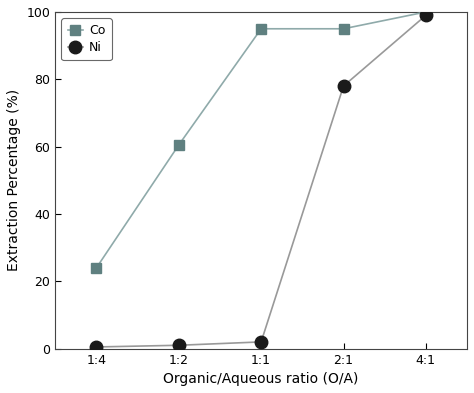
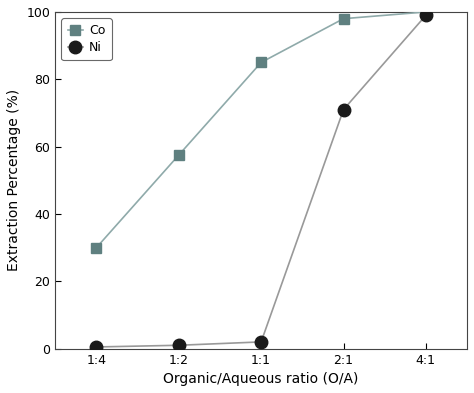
Co/1:4: 24.0 -> 30.0
Co/1:2: 60.5 -> 57.5
Co/1:1: 95.0 -> 85.0
Co/2:1: 95.0 -> 98.0
Ni/2:1: 78.0 -> 71.0
